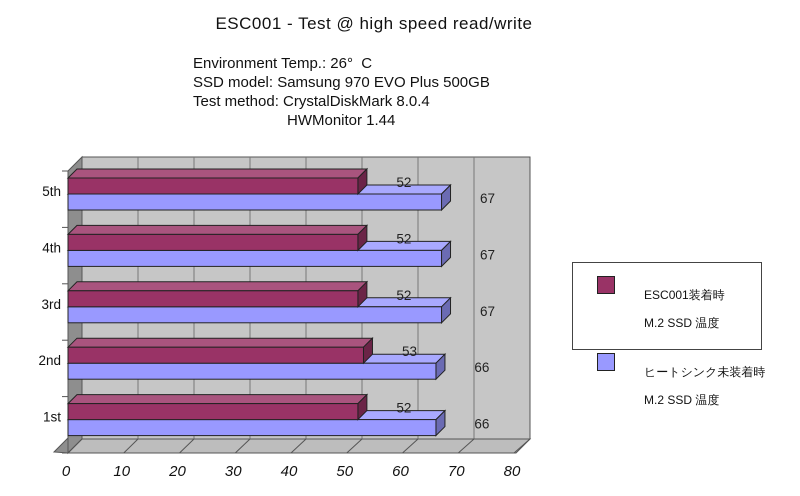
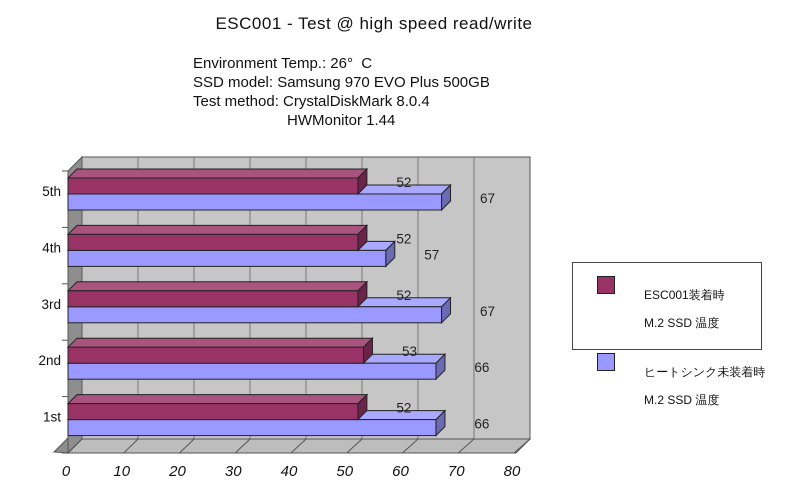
ヒートシンク未装着時 M.2 SSD 温度/4th: 67 -> 57
